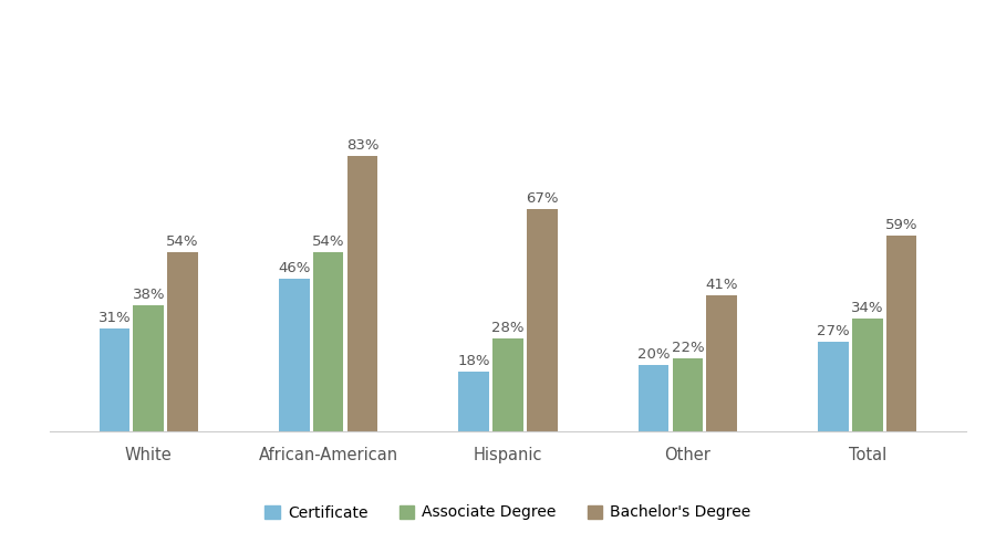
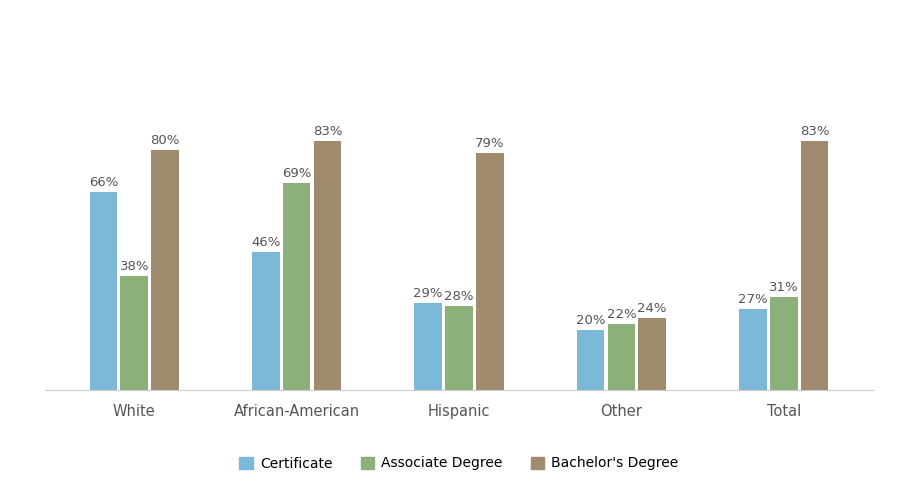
Certificate/White: 31% -> 66%
Bachelor's Degree/White: 54% -> 80%
Associate Degree/African-American: 54% -> 69%
Certificate/Hispanic: 18% -> 29%
Bachelor's Degree/Hispanic: 67% -> 79%
Bachelor's Degree/Other: 41% -> 24%
Associate Degree/Total: 34% -> 31%
Bachelor's Degree/Total: 59% -> 83%
